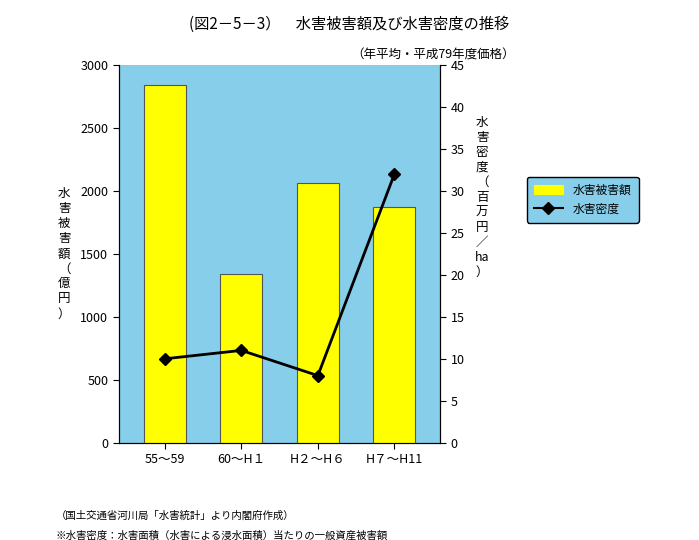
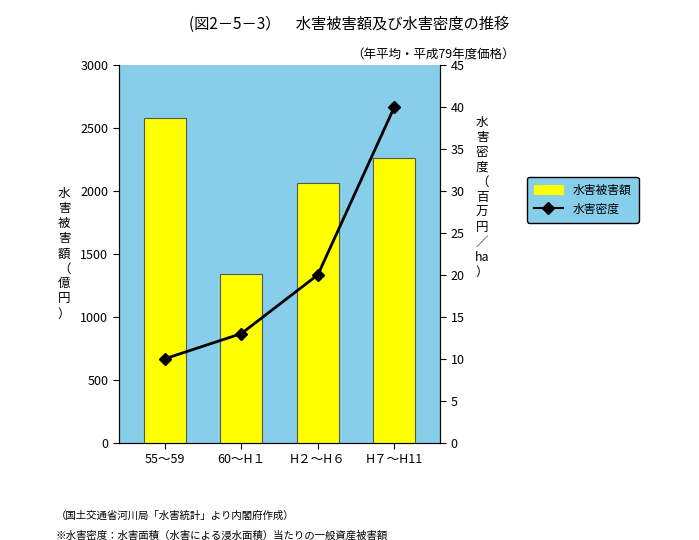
水害被害額/55～59: 2840 -> 2580
水害密度/60～H１: 11 -> 13
水害密度/H２～H６: 8 -> 20
水害被害額/H７～H11: 1870 -> 2260
水害密度/H７～H11: 32 -> 40
